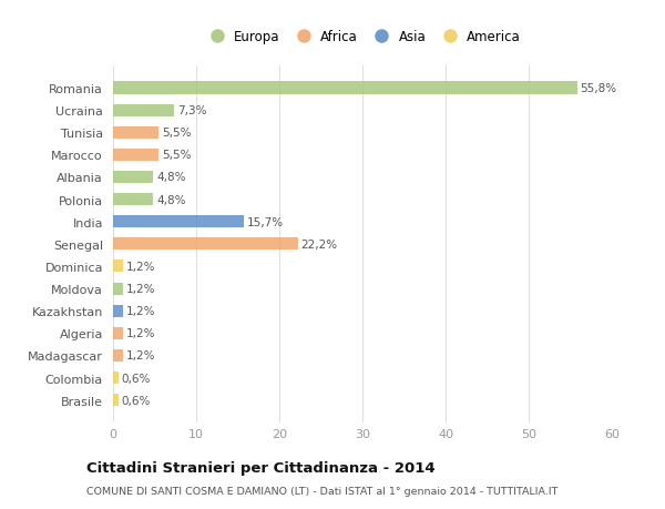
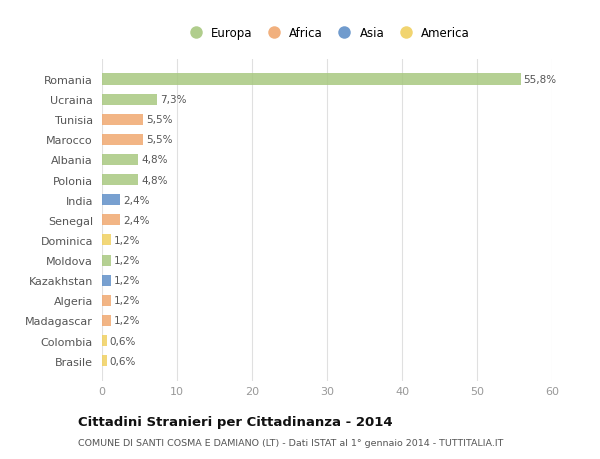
India: 15,7% -> 2,4%
Senegal: 22,2% -> 2,4%
